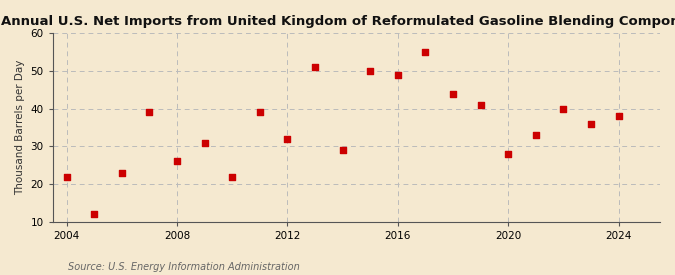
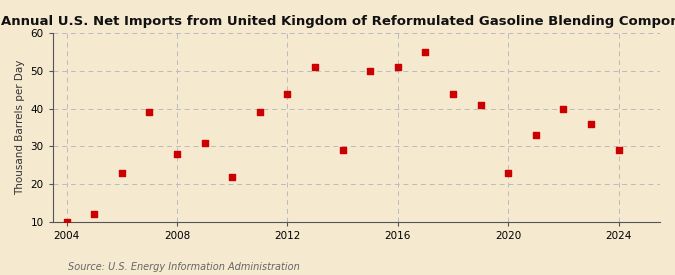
2004: 22 -> 10
2008: 26 -> 28
2012: 32 -> 44
2016: 49 -> 51
2020: 28 -> 23
2024: 38 -> 29
